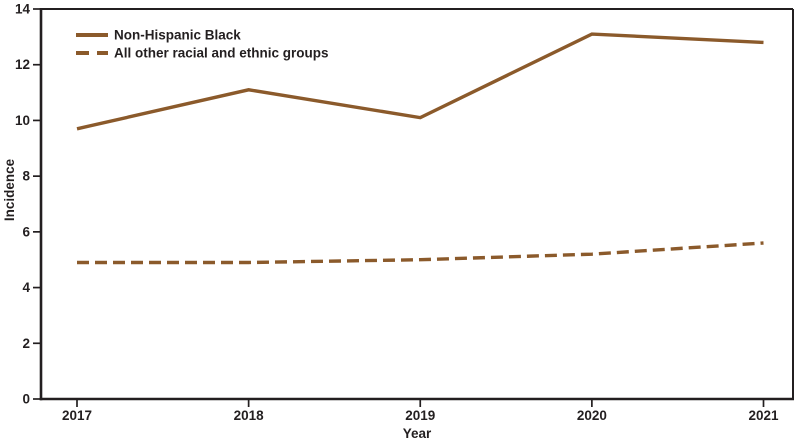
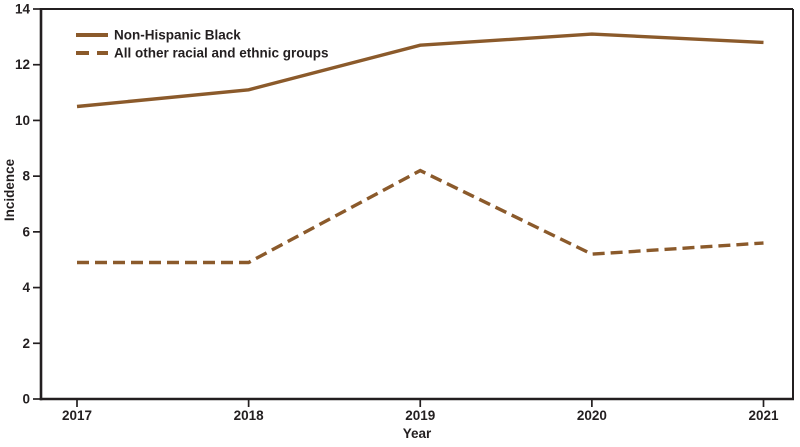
Non-Hispanic Black/2017: 9.7 -> 10.5
Non-Hispanic Black/2019: 10.1 -> 12.7
All other racial and ethnic groups/2019: 5.0 -> 8.2
